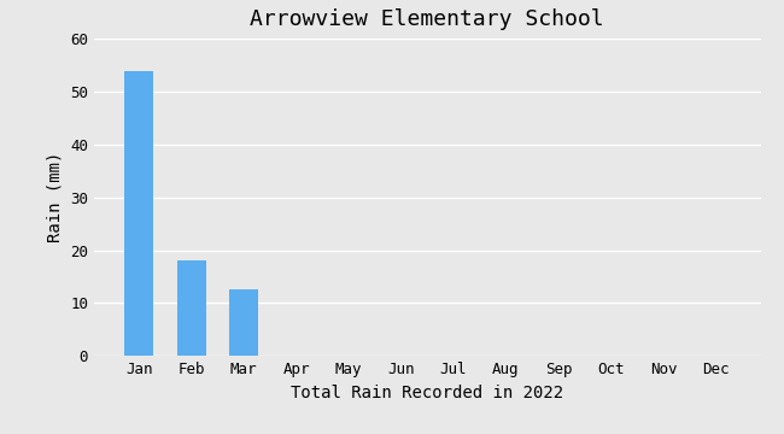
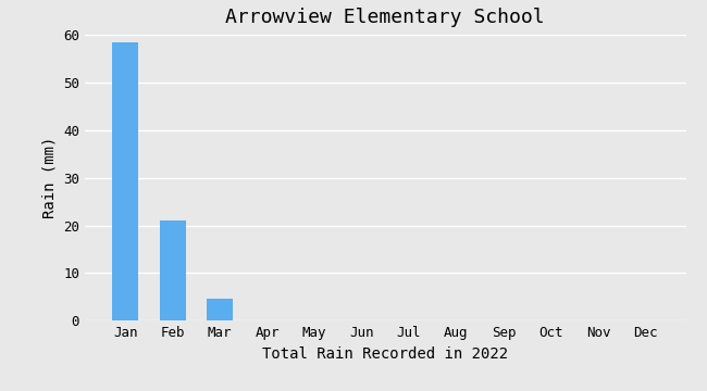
Jan: 54.0 -> 58.5
Feb: 18.0 -> 21.0
Mar: 12.5 -> 4.5
